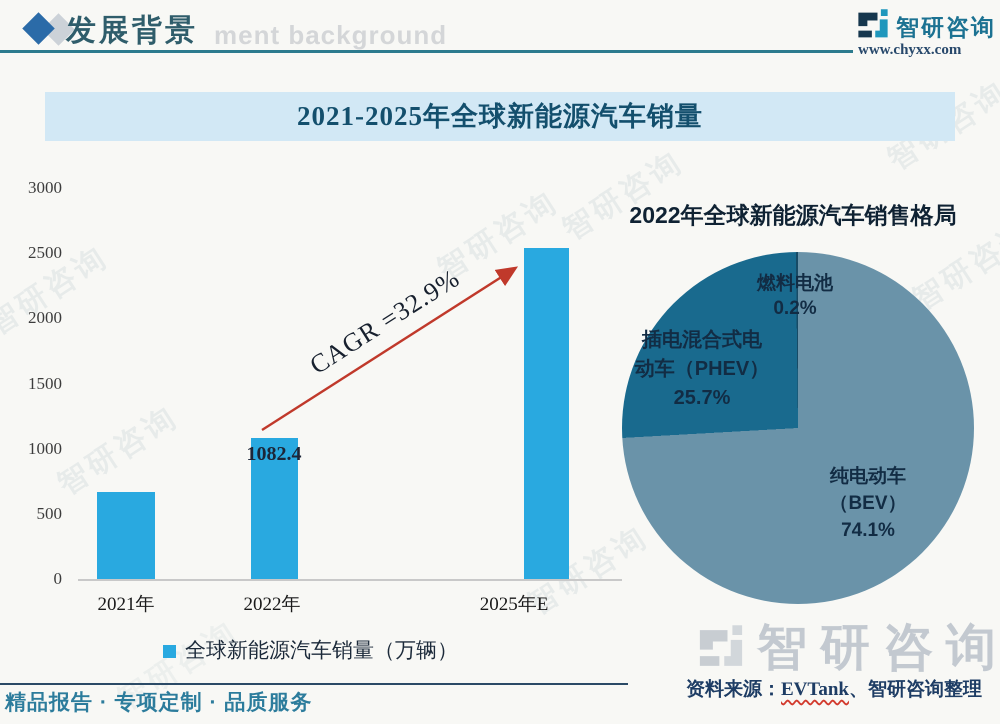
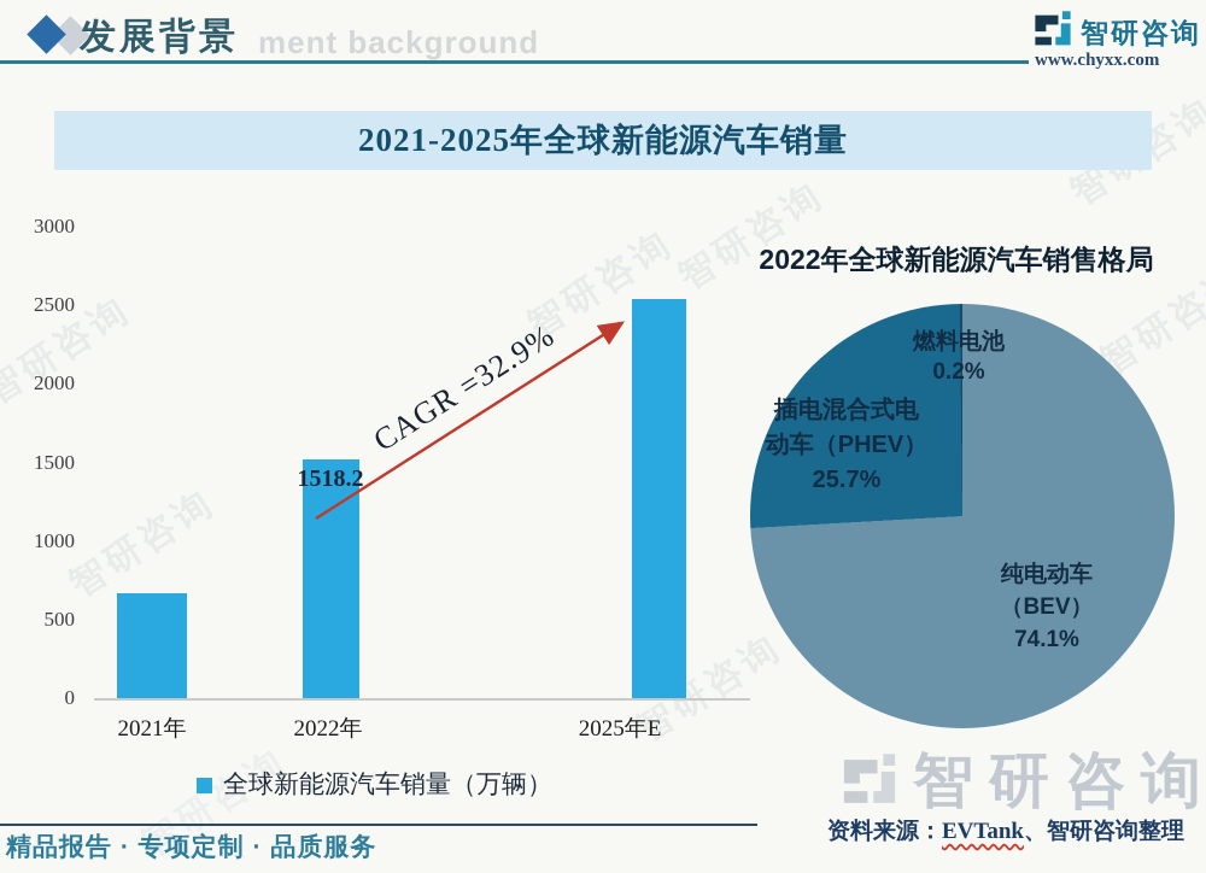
2021-2025年全球新能源汽车销量/2022年: 1082.4 -> 1518.2
